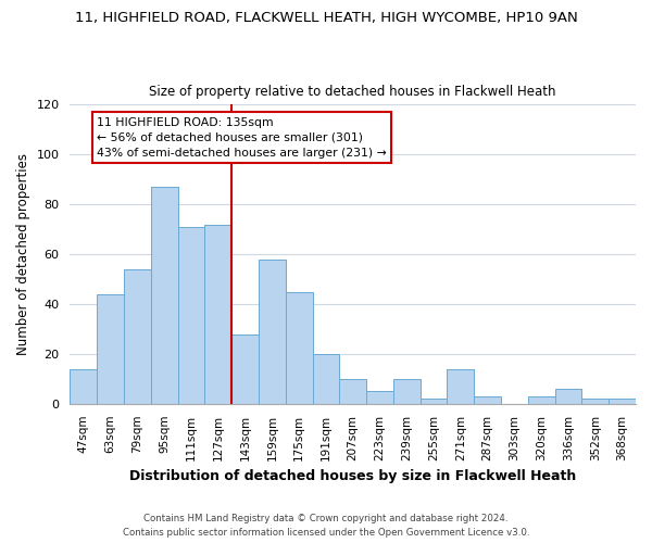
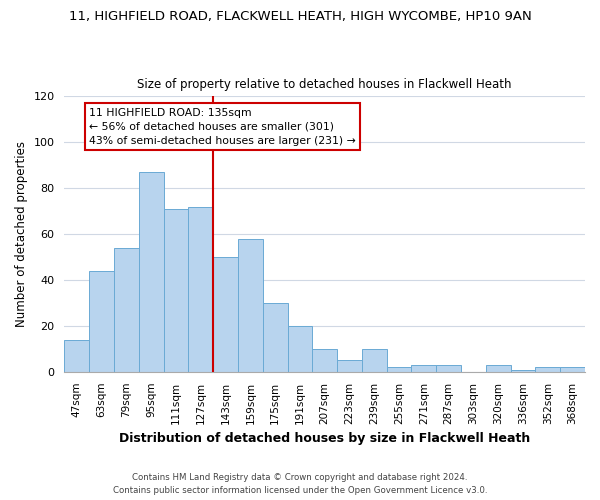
143sqm: 28 -> 50
175sqm: 45 -> 30
271sqm: 14 -> 3
336sqm: 6 -> 1
